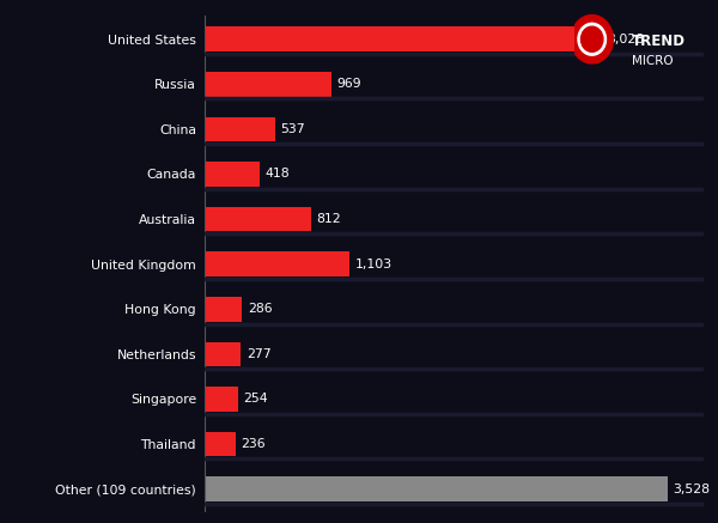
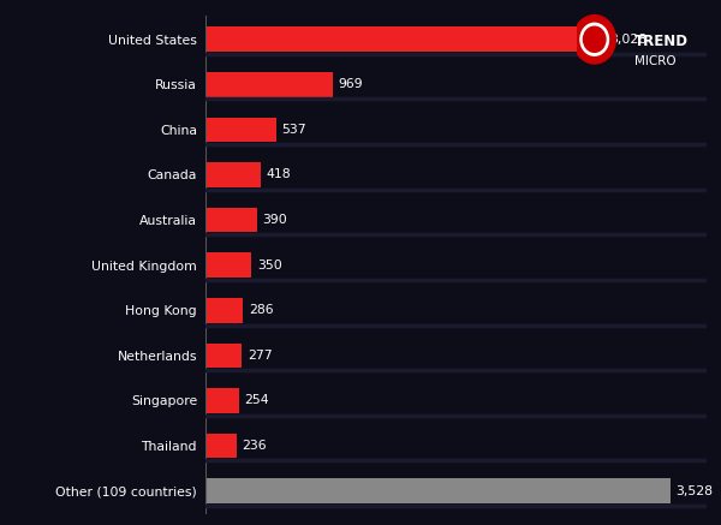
Australia: 812 -> 390
United Kingdom: 1,103 -> 350
